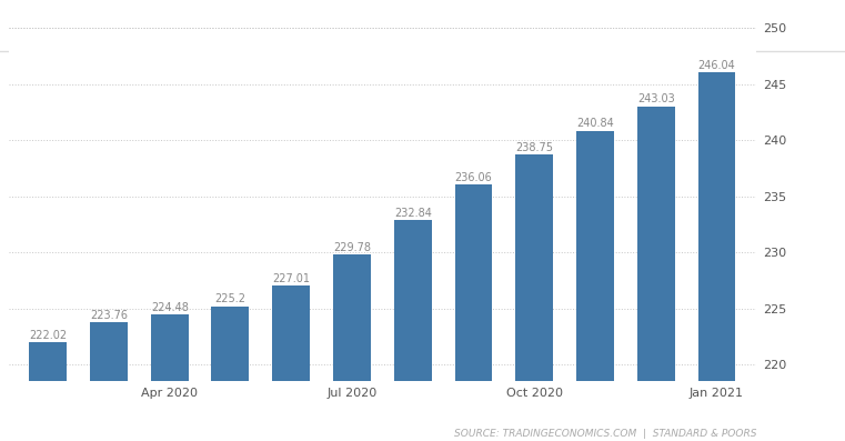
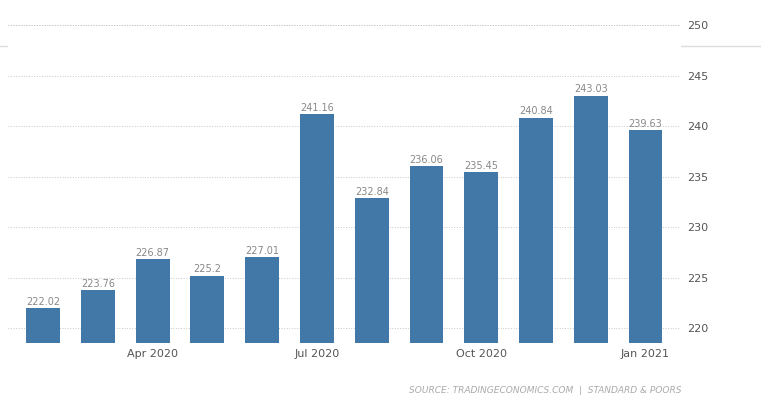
Apr 2020: 224.48 -> 226.87
Jul 2020: 229.78 -> 241.16
Oct 2020: 238.75 -> 235.45
Jan 2021: 246.04 -> 239.63
